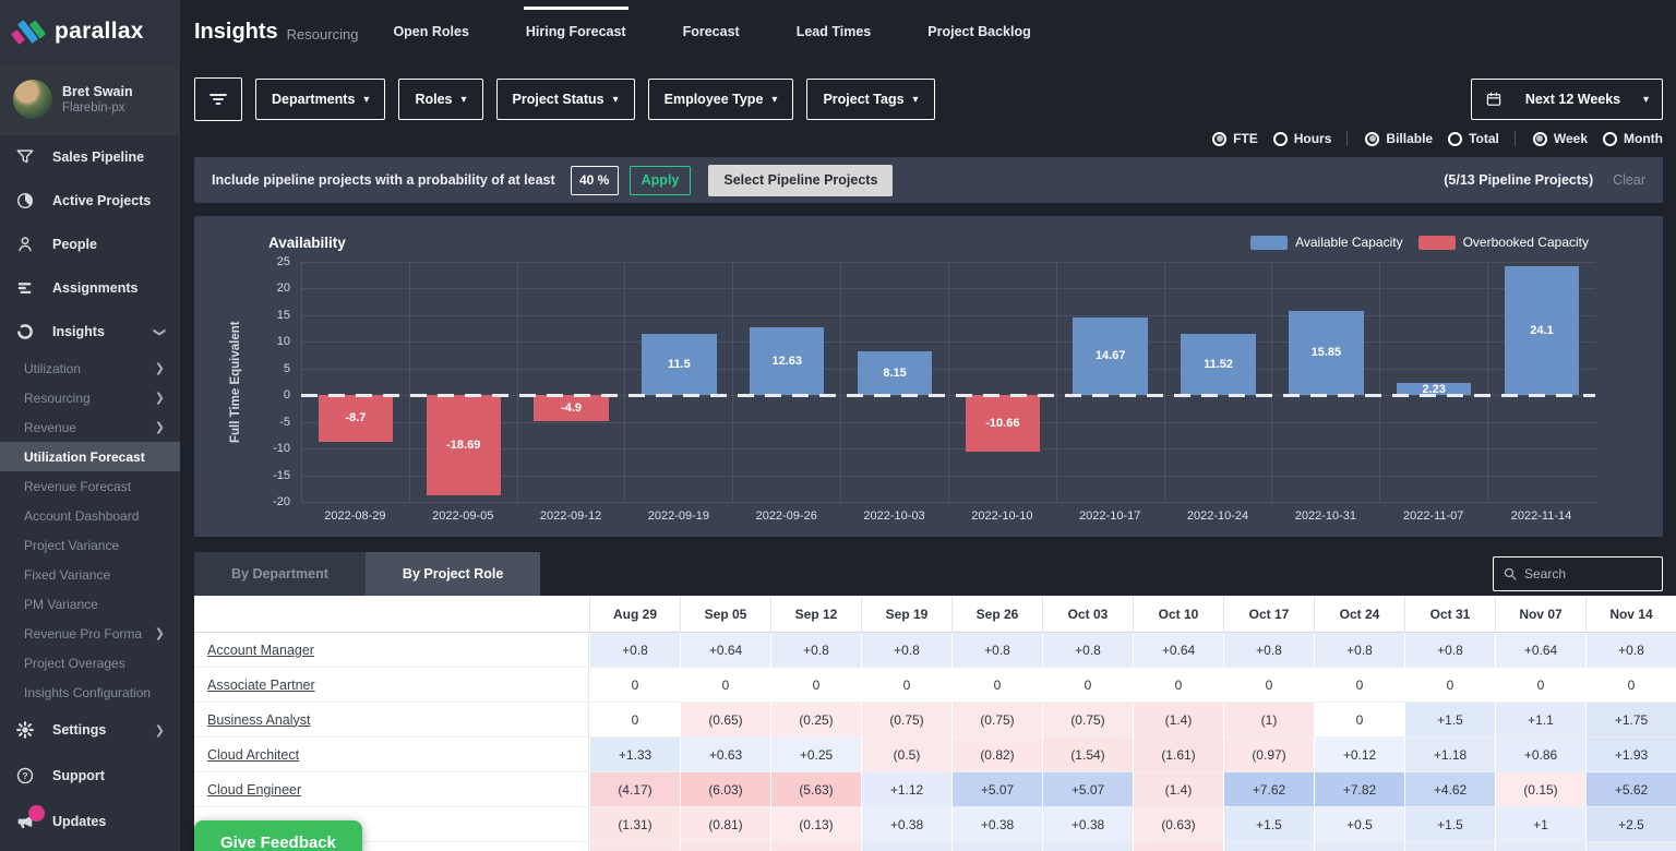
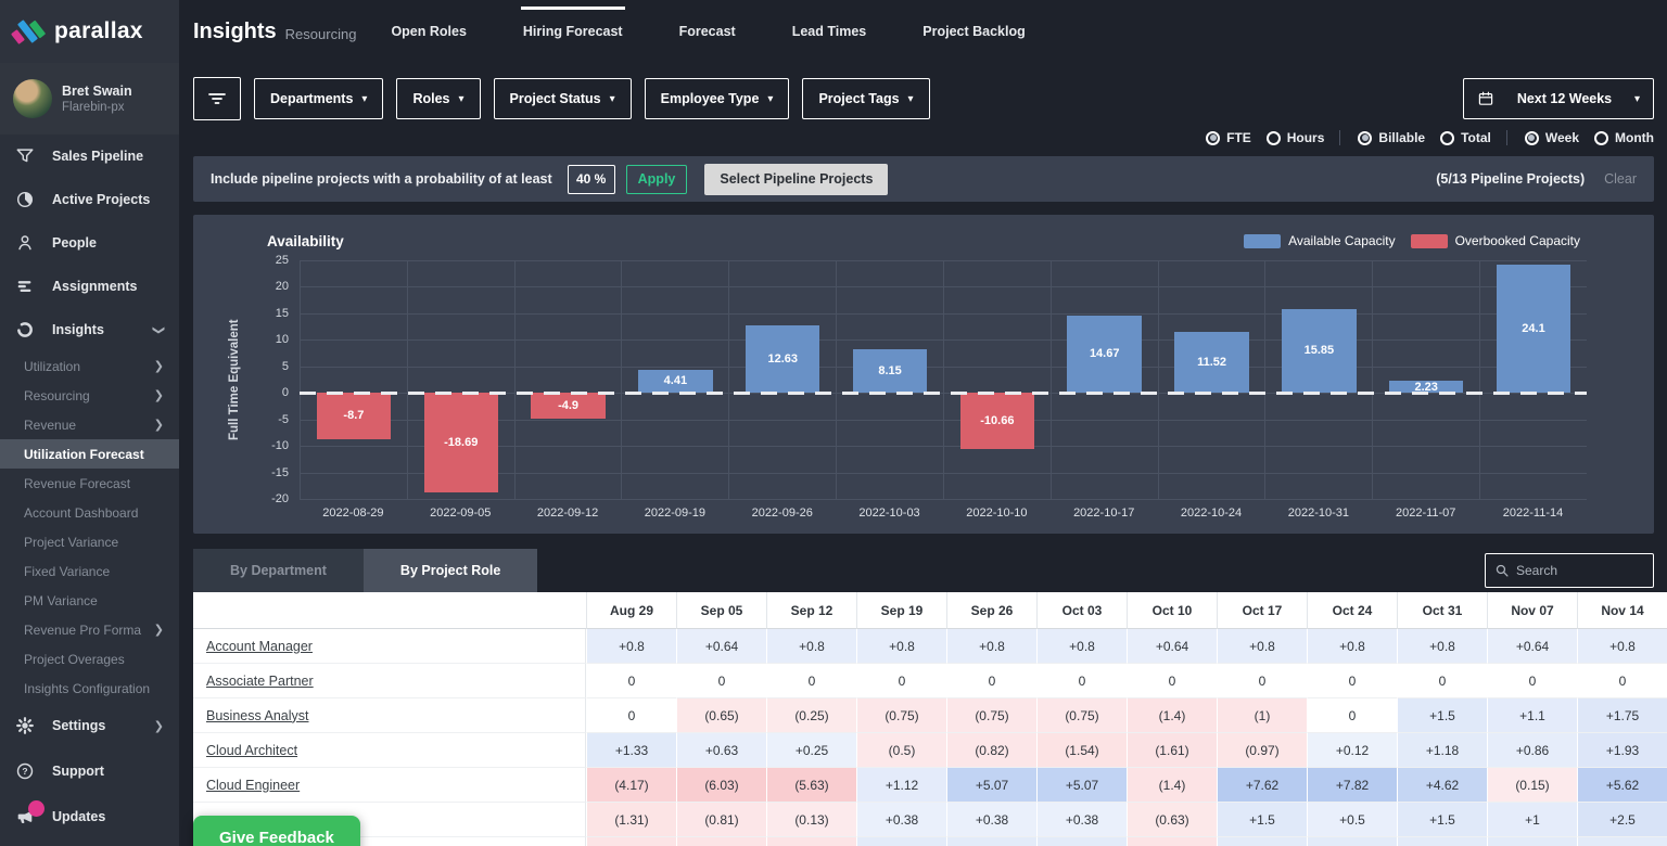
2022-09-19: 11.5 -> 4.41
